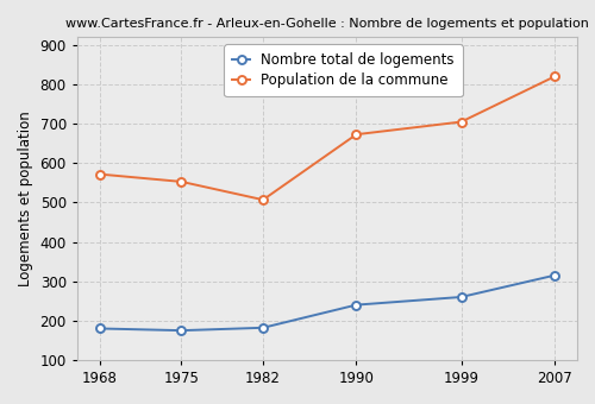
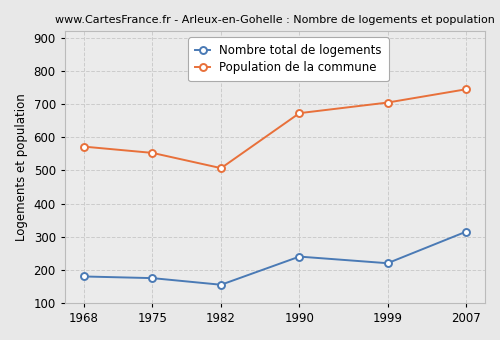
Nombre total de logements/1982: 182 -> 155
Nombre total de logements/1999: 260 -> 220
Population de la commune/2007: 820 -> 745
